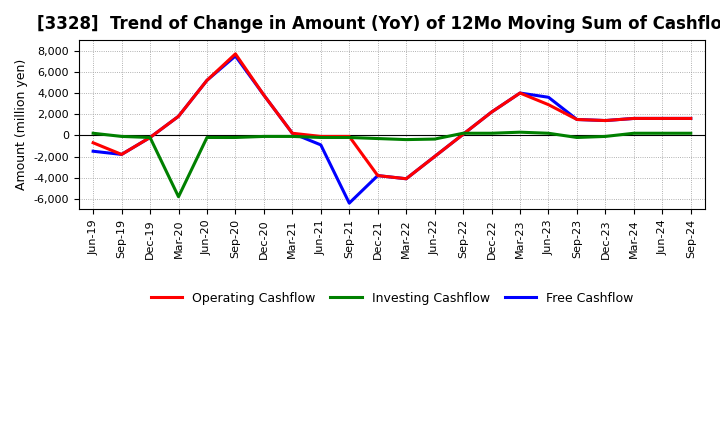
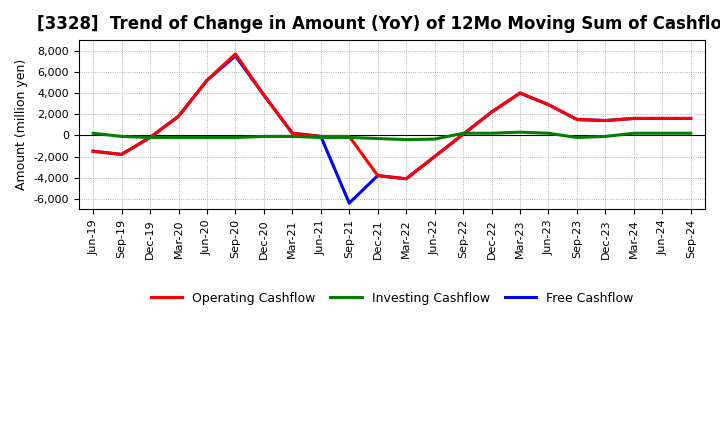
Operating Cashflow/Jun-19: -700 -> -1,500
Investing Cashflow/Mar-20: -5,800 -> -200
Free Cashflow/Jun-21: -900 -> -100
Free Cashflow/Jun-23: 3,600 -> 2,900
